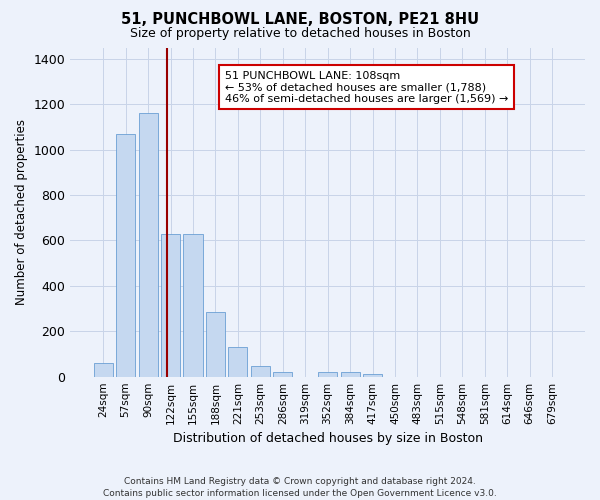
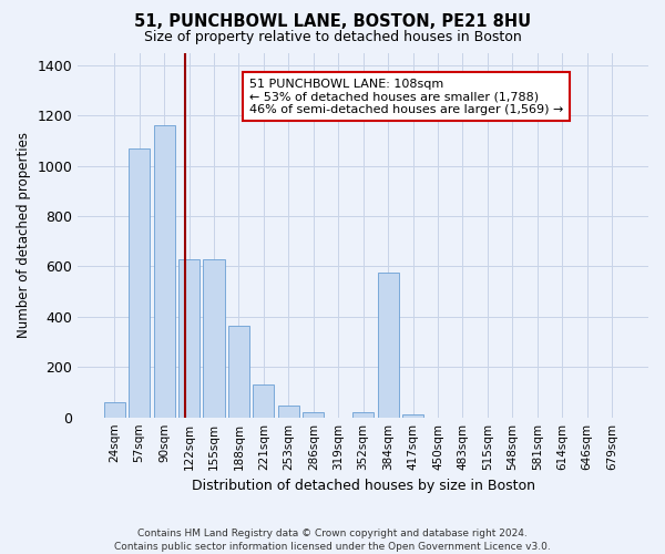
188sqm: 285 -> 365
384sqm: 20 -> 575
